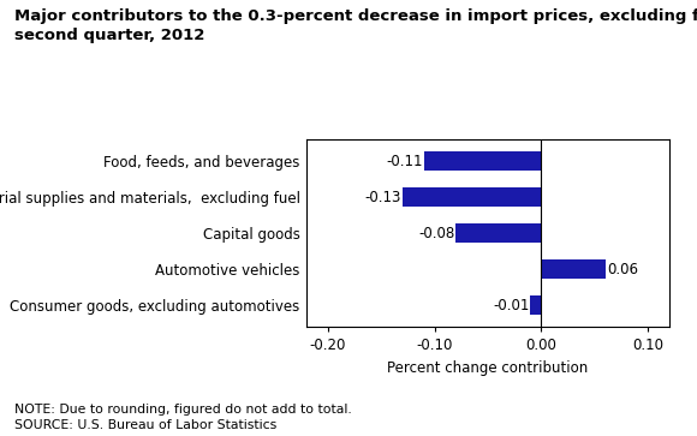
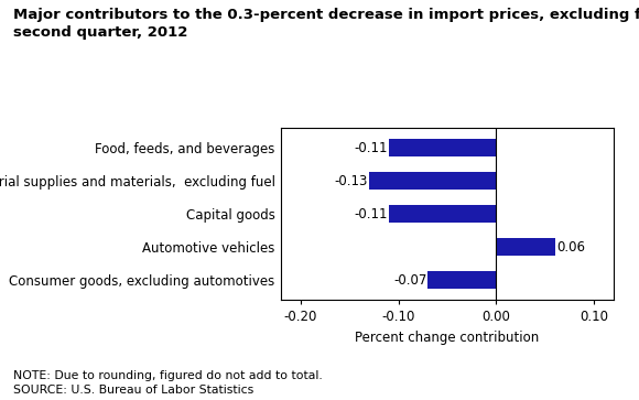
Capital goods: -0.08 -> -0.11
Consumer goods, excluding automotives: -0.01 -> -0.07
